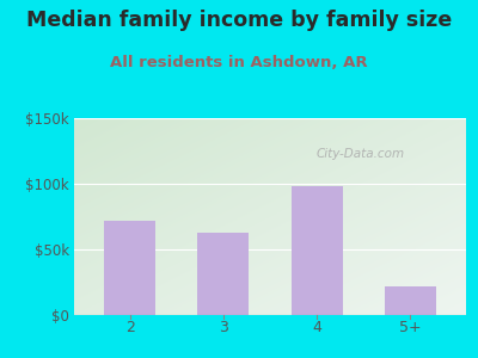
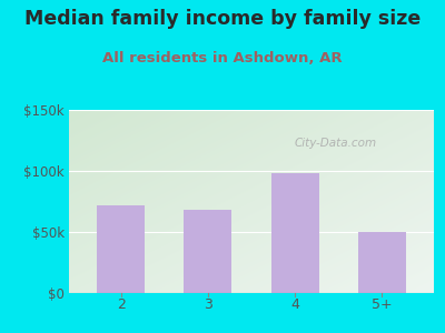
3: $63k -> $68k
5+: $22k -> $50k
